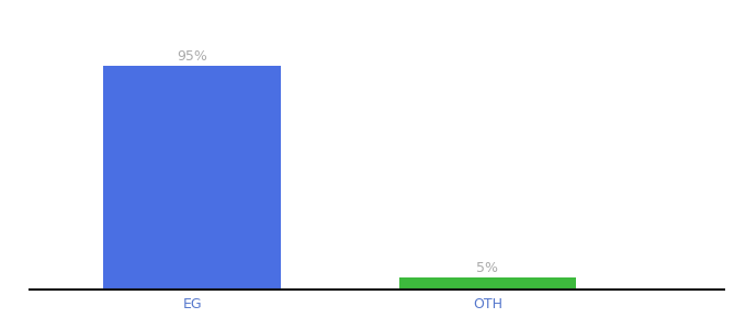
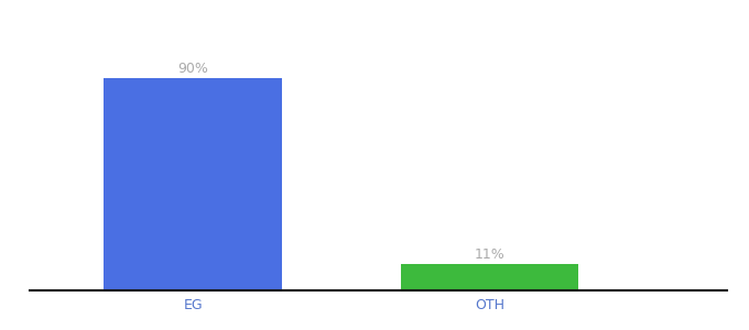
EG: 95% -> 90%
OTH: 5% -> 11%
